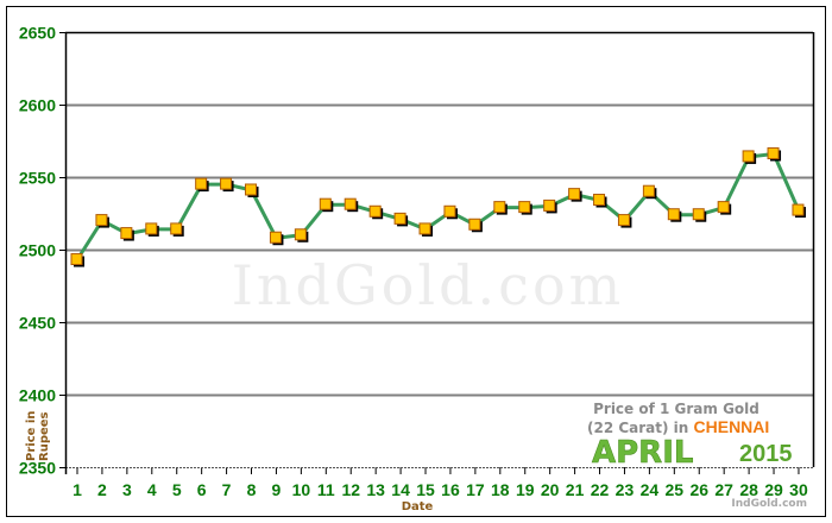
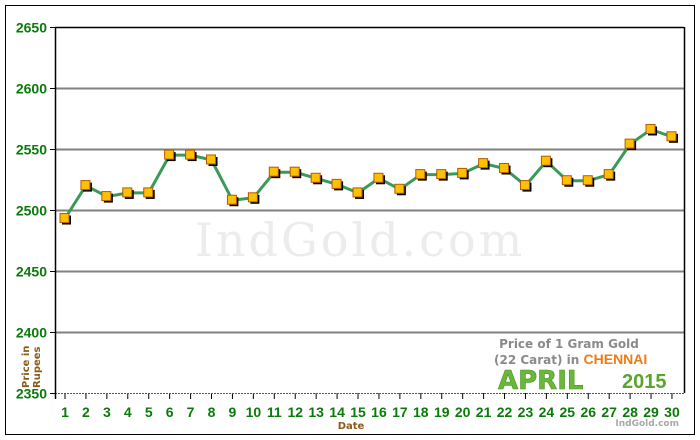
28: 2564 -> 2554
30: 2527 -> 2560
